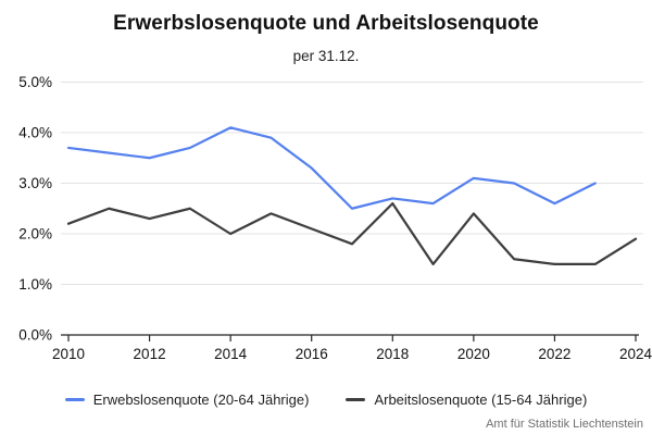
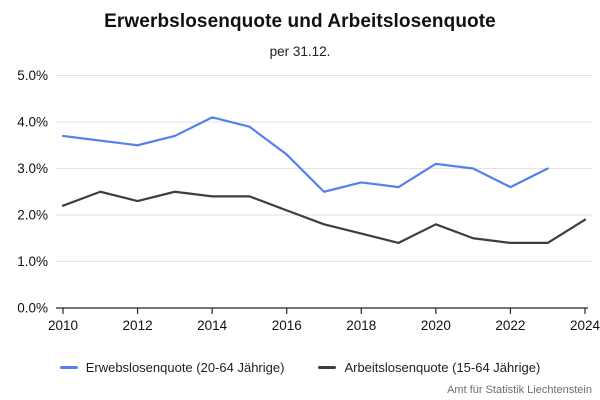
Arbeitslosenquote (15-64 Jährige)/2014: 2.0% -> 2.4%
Arbeitslosenquote (15-64 Jährige)/2018: 2.6% -> 1.6%
Arbeitslosenquote (15-64 Jährige)/2020: 2.4% -> 1.8%
